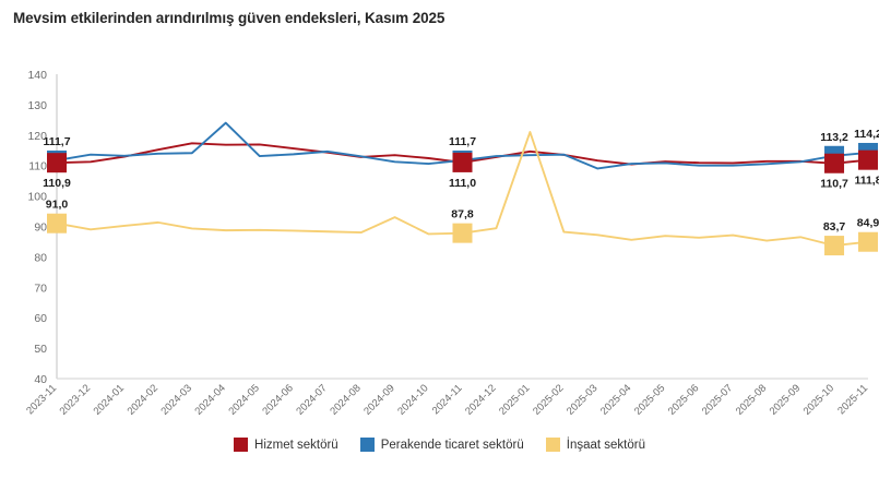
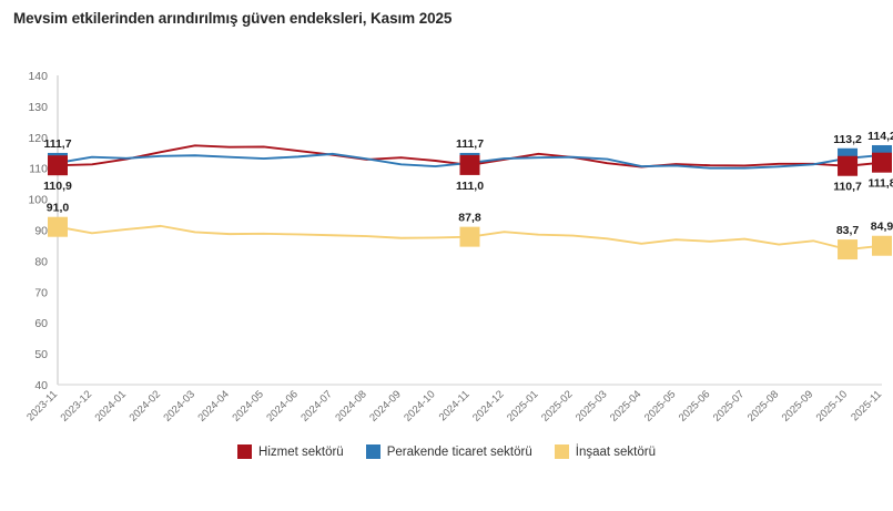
Perakende ticaret sektörü/2024-04: 124 -> 114
İnşaat sektörü/2024-09: 93 -> 87
İnşaat sektörü/2025-01: 121 -> 88
Perakende ticaret sektörü/2025-03: 109 -> 113
